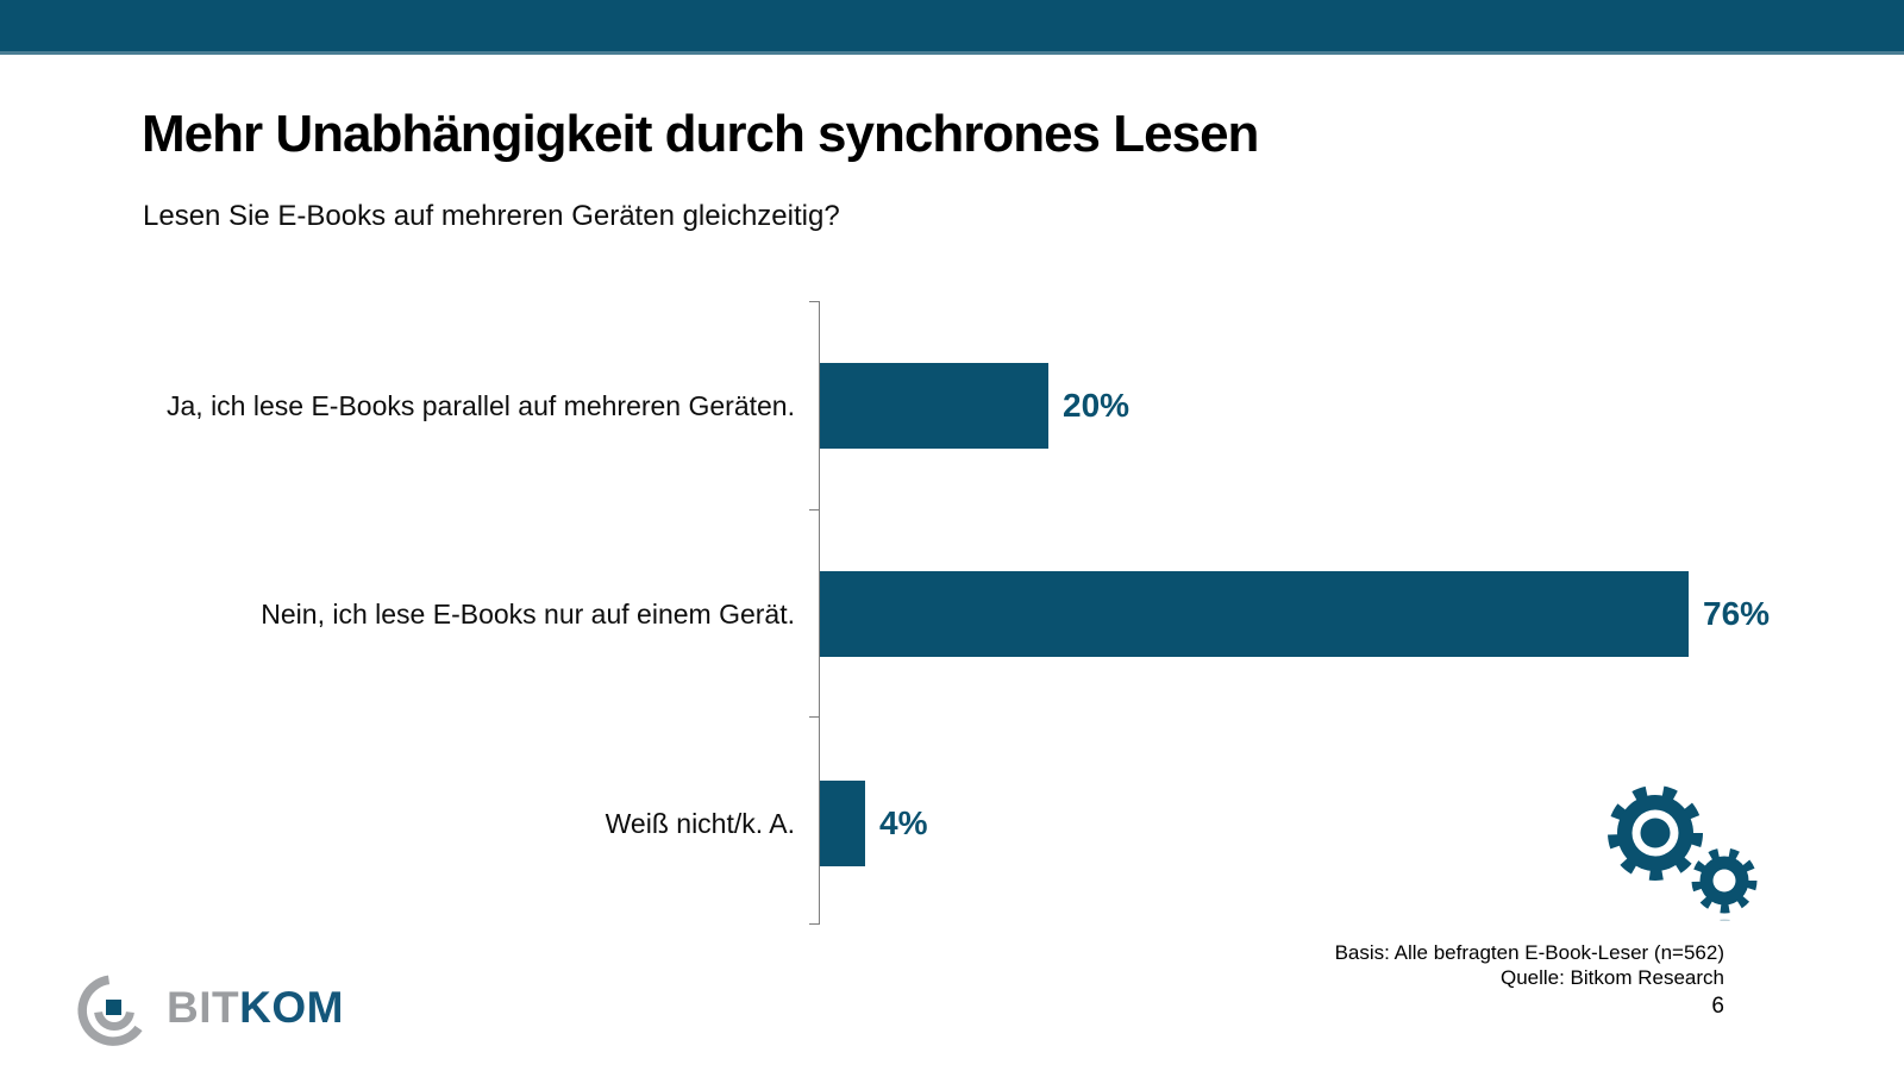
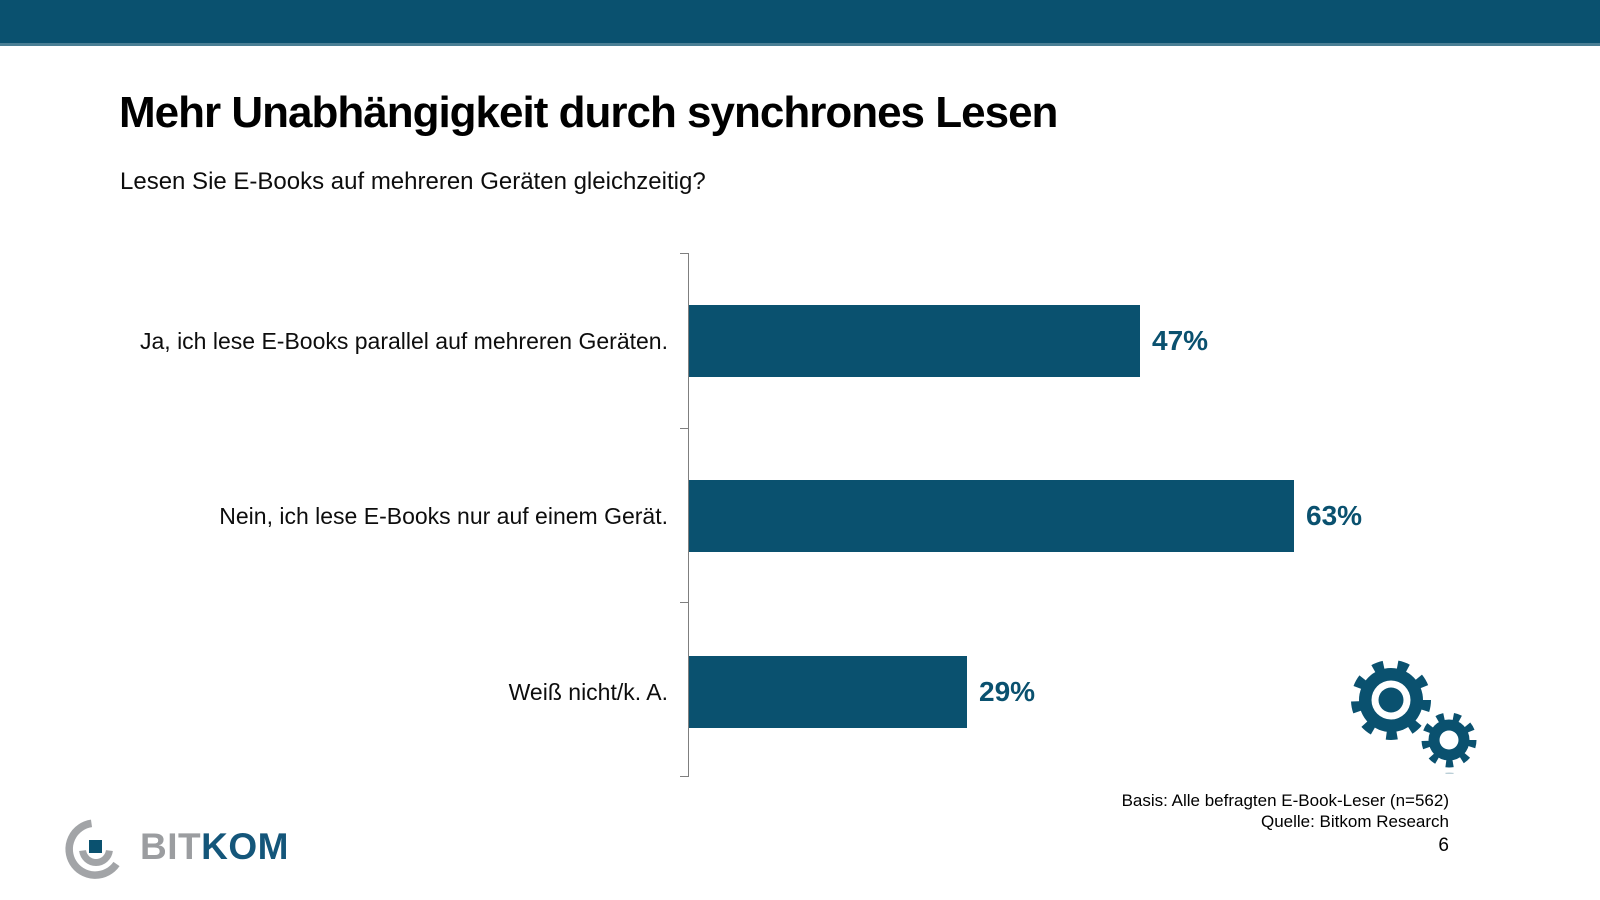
Ja, ich lese E-Books parallel auf mehreren Geräten.: 20% -> 47%
Nein, ich lese E-Books nur auf einem Gerät.: 76% -> 63%
Weiß nicht/k. A.: 4% -> 29%
